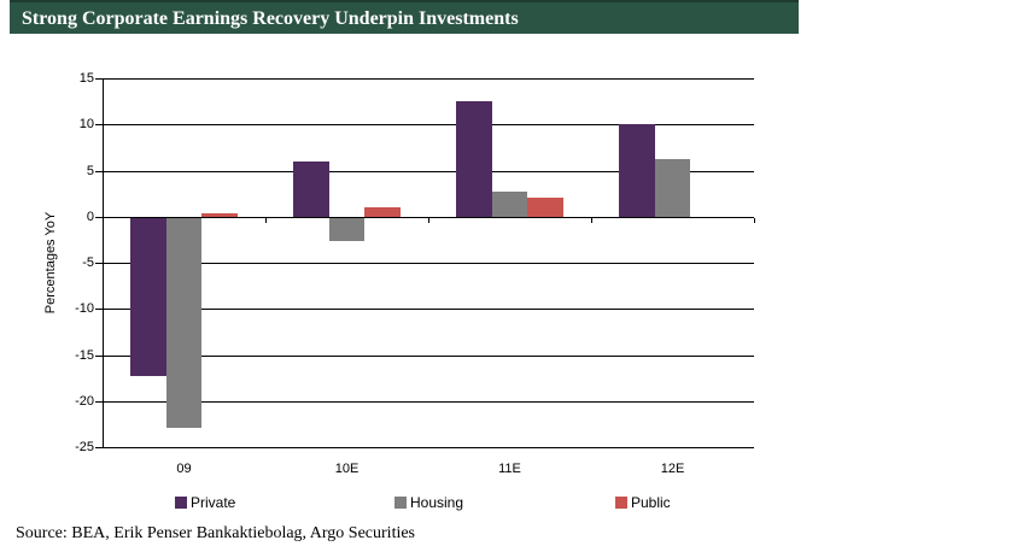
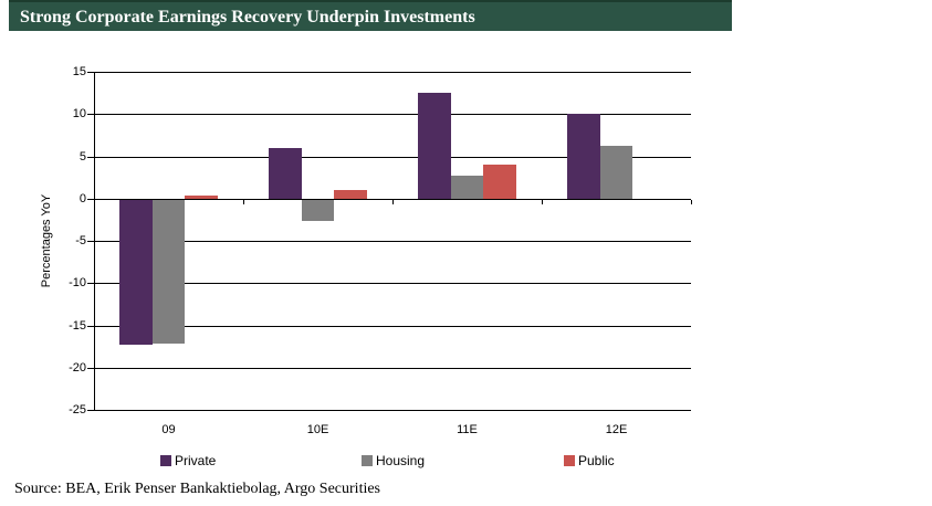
Housing/09: -23 -> -17
Public/11E: 2 -> 4
